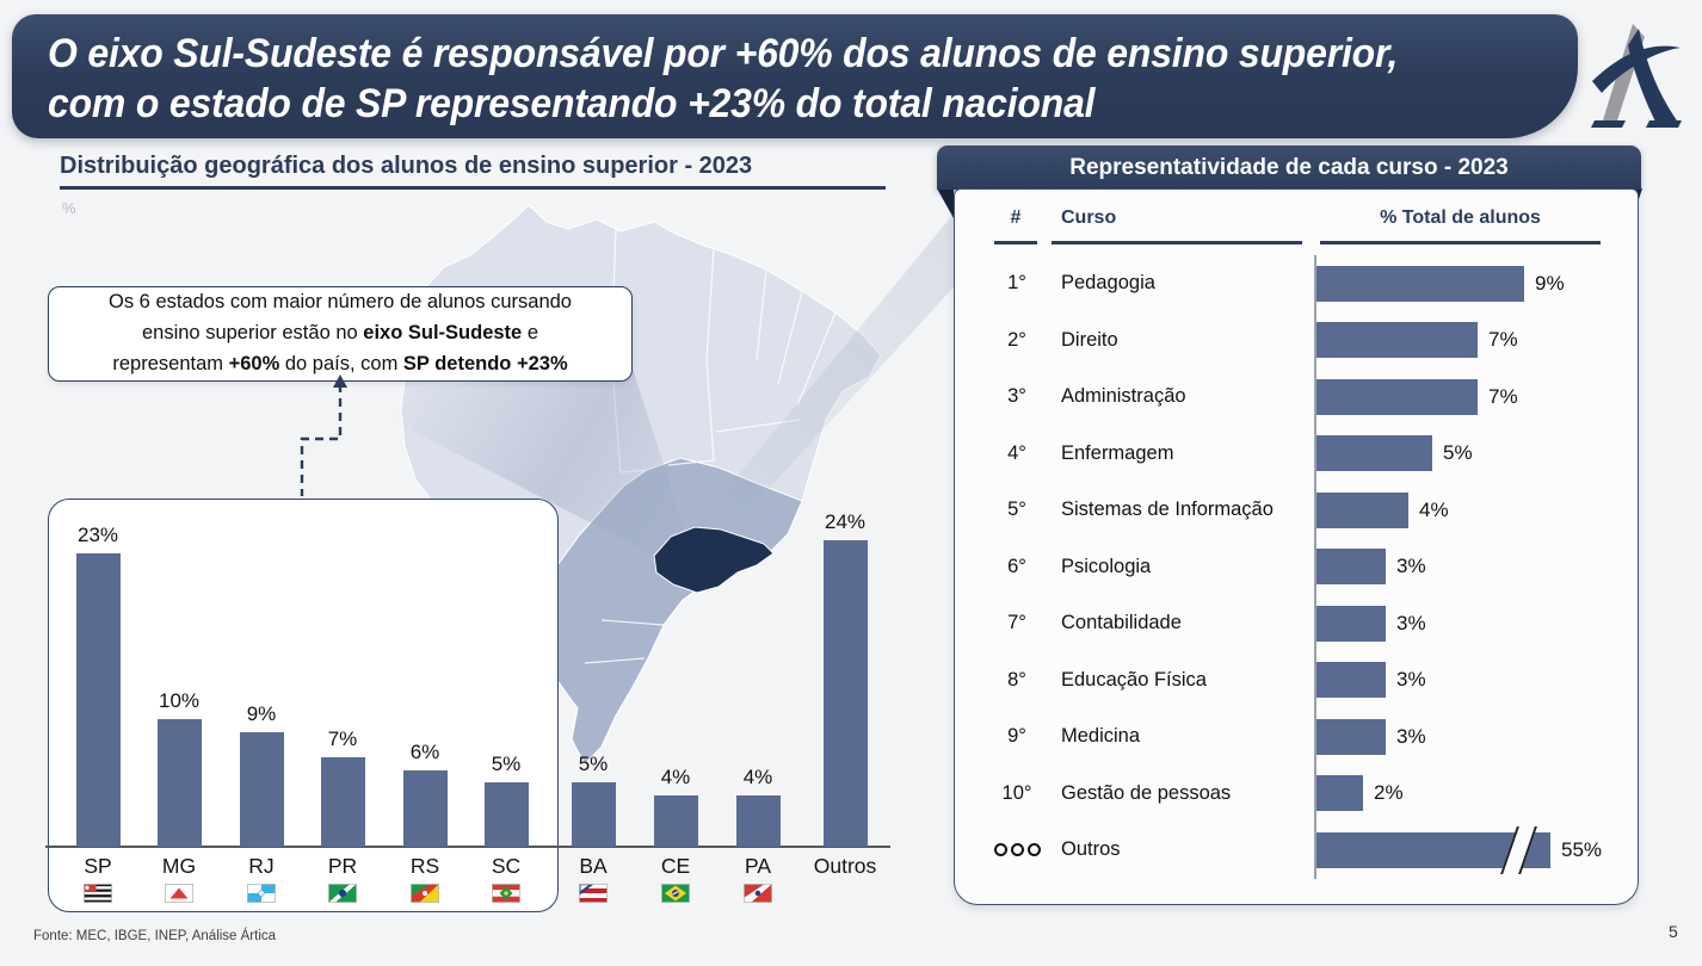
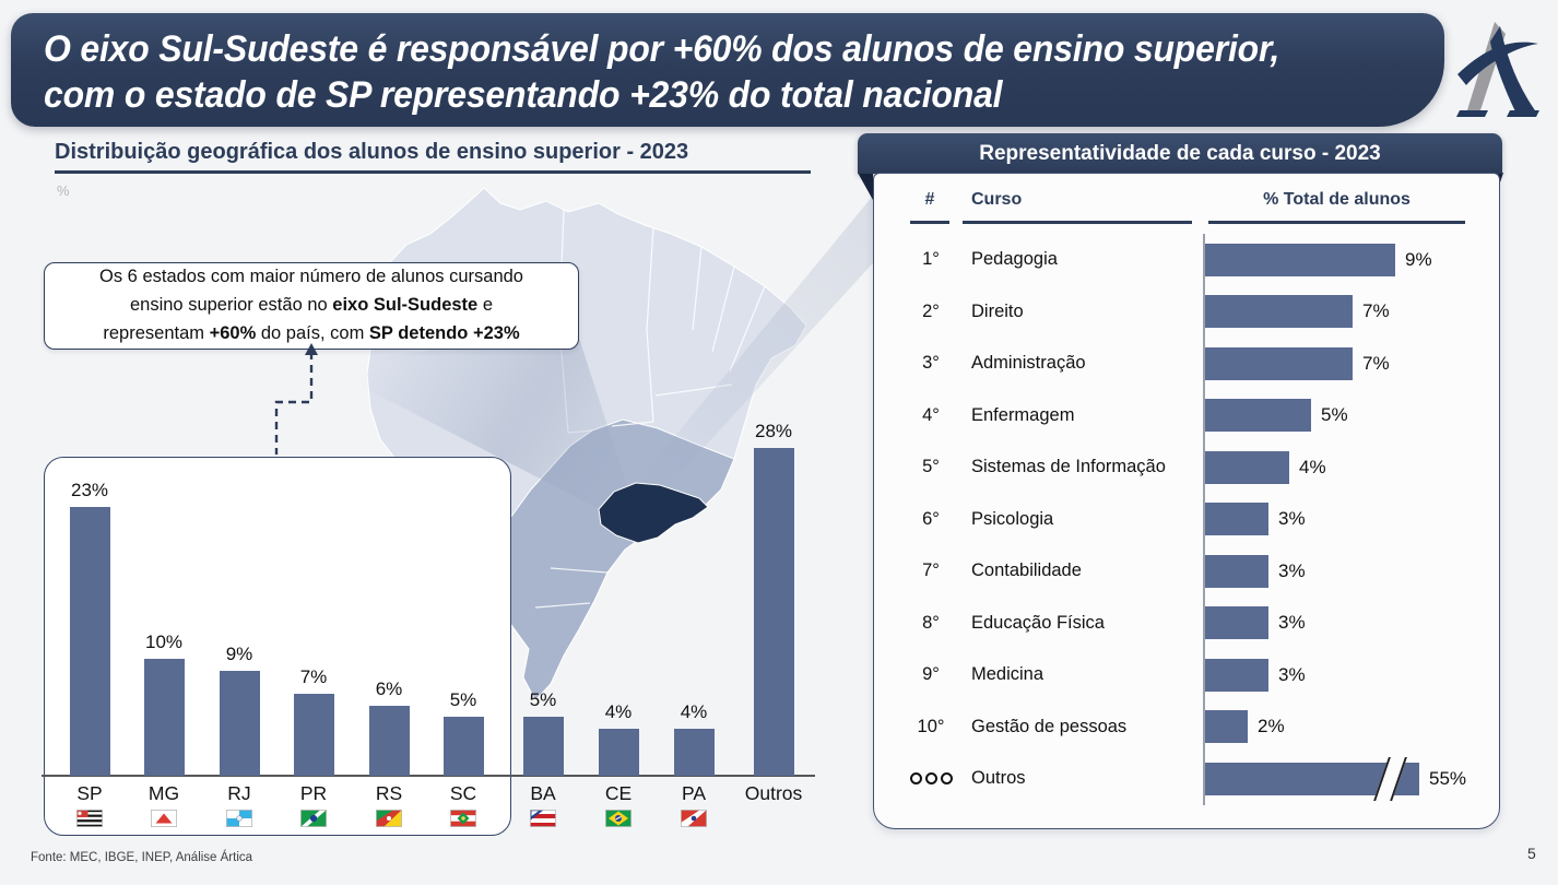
Distribuição geográfica dos alunos de ensino superior - 2023/Outros: 24% -> 28%
